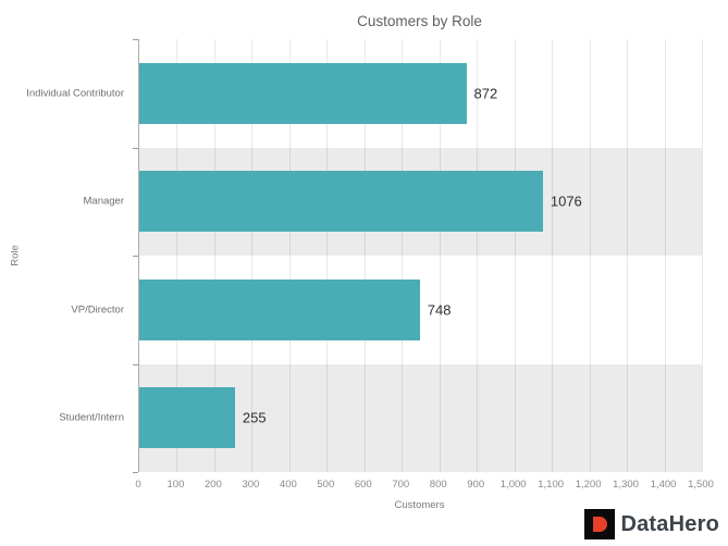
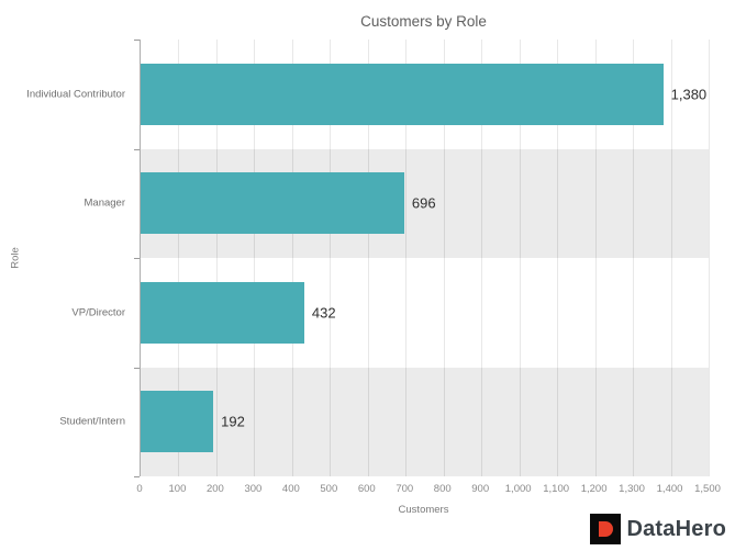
Individual Contributor: 872 -> 1,380
Manager: 1076 -> 696
VP/Director: 748 -> 432
Student/Intern: 255 -> 192
